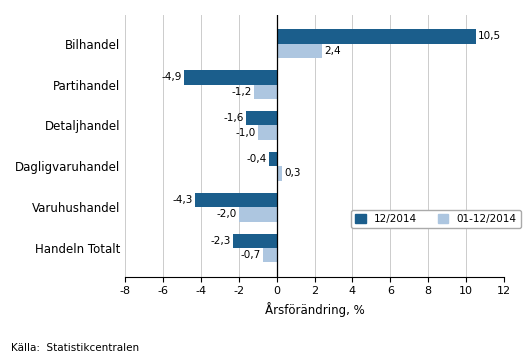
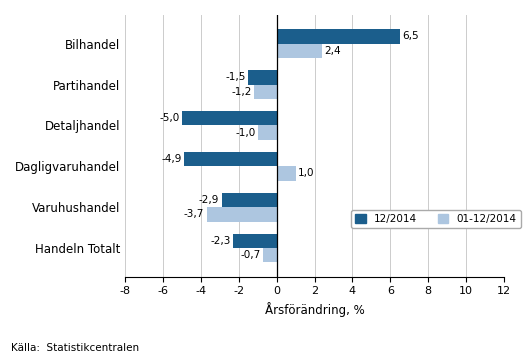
12/2014/Bilhandel: 10,5 -> 6,5
12/2014/Partihandel: -4,9 -> -1,5
12/2014/Detaljhandel: -1,6 -> -5,0
12/2014/Dagligvaruhandel: -0,4 -> -4,9
01-12/2014/Dagligvaruhandel: 0,3 -> 1,0
12/2014/Varuhushandel: -4,3 -> -2,9
01-12/2014/Varuhushandel: -2,0 -> -3,7
